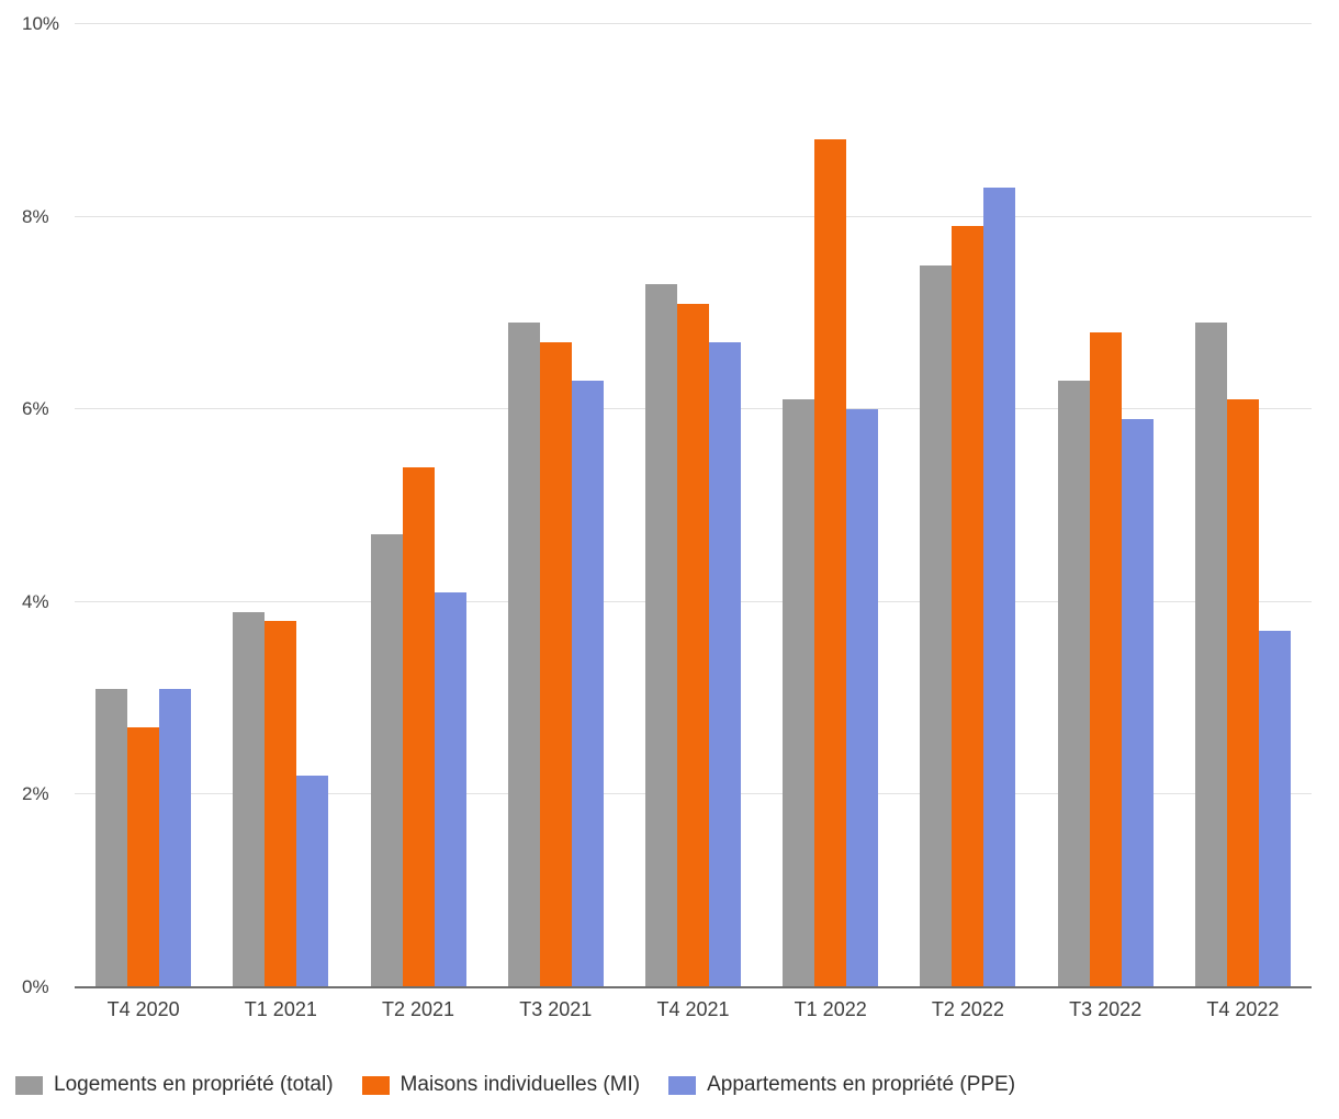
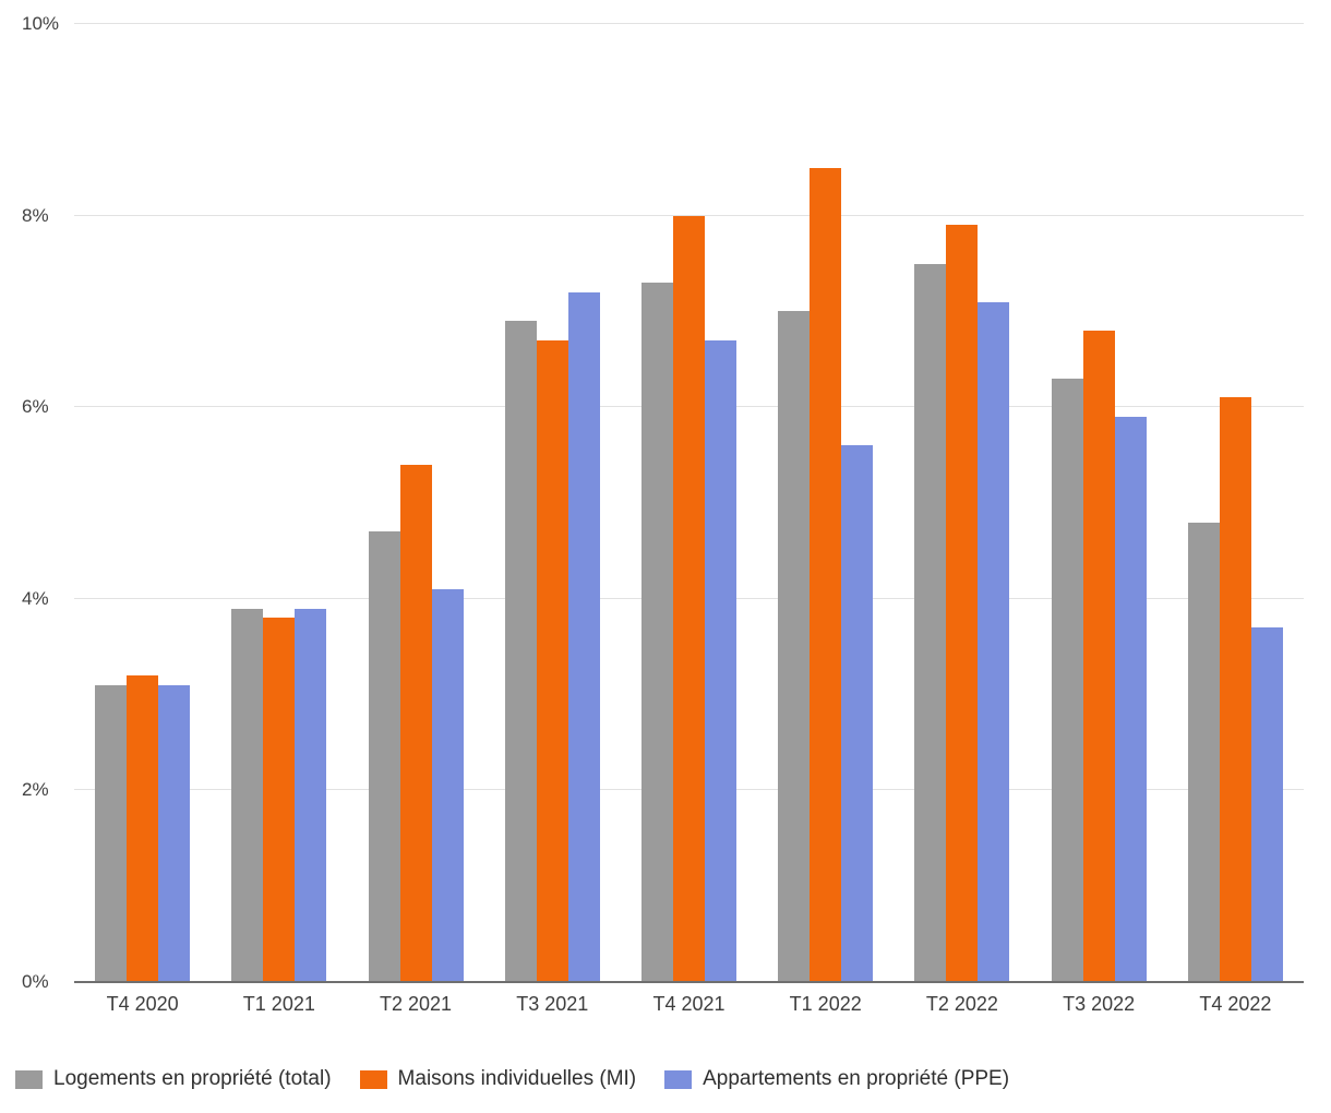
Maisons individuelles (MI)/T4 2020: 2.7% -> 3.2%
Appartements en propriété (PPE)/T1 2021: 2.2% -> 3.9%
Appartements en propriété (PPE)/T3 2021: 6.3% -> 7.2%
Maisons individuelles (MI)/T4 2021: 7.1% -> 8.0%
Logements en propriété (total)/T1 2022: 6.1% -> 7.0%
Maisons individuelles (MI)/T1 2022: 8.8% -> 8.5%
Appartements en propriété (PPE)/T1 2022: 6.0% -> 5.6%
Appartements en propriété (PPE)/T2 2022: 8.3% -> 7.1%
Logements en propriété (total)/T4 2022: 6.9% -> 4.8%
